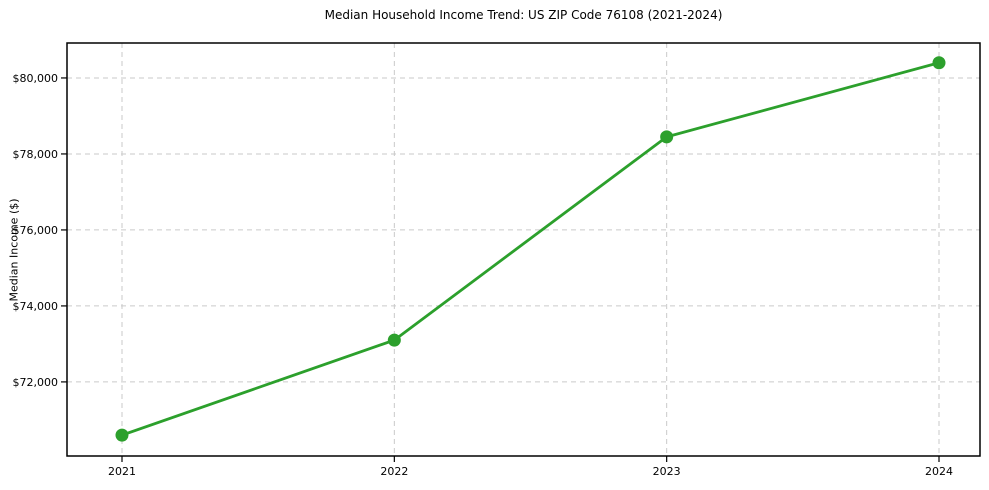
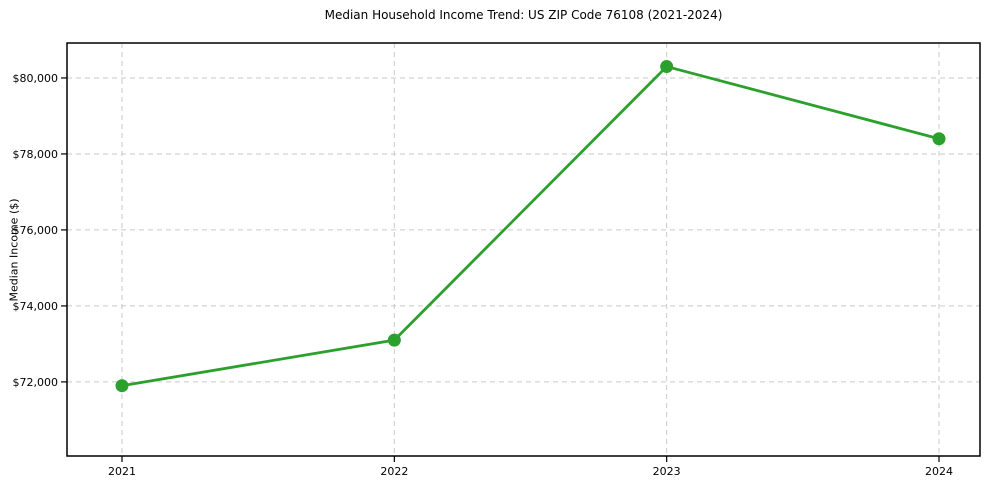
2021: $70600 -> $71900
2023: $78400 -> $80300
2024: $80400 -> $78400
